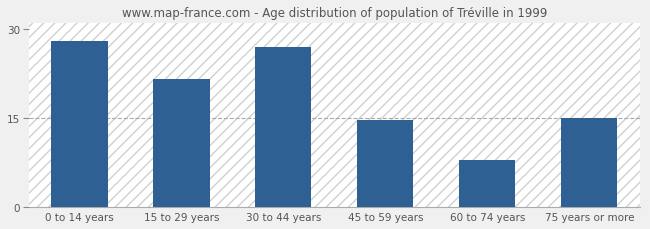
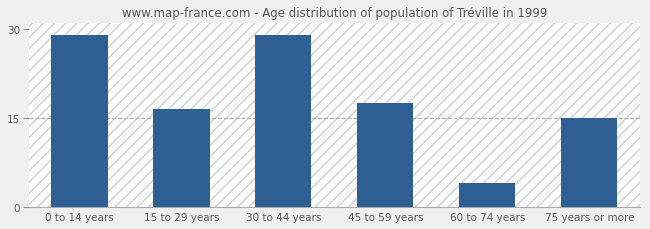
0 to 14 years: 28.0 -> 29.0
15 to 29 years: 21.6 -> 16.5
30 to 44 years: 27.0 -> 29.0
45 to 59 years: 14.6 -> 17.5
60 to 74 years: 8.0 -> 4.0
